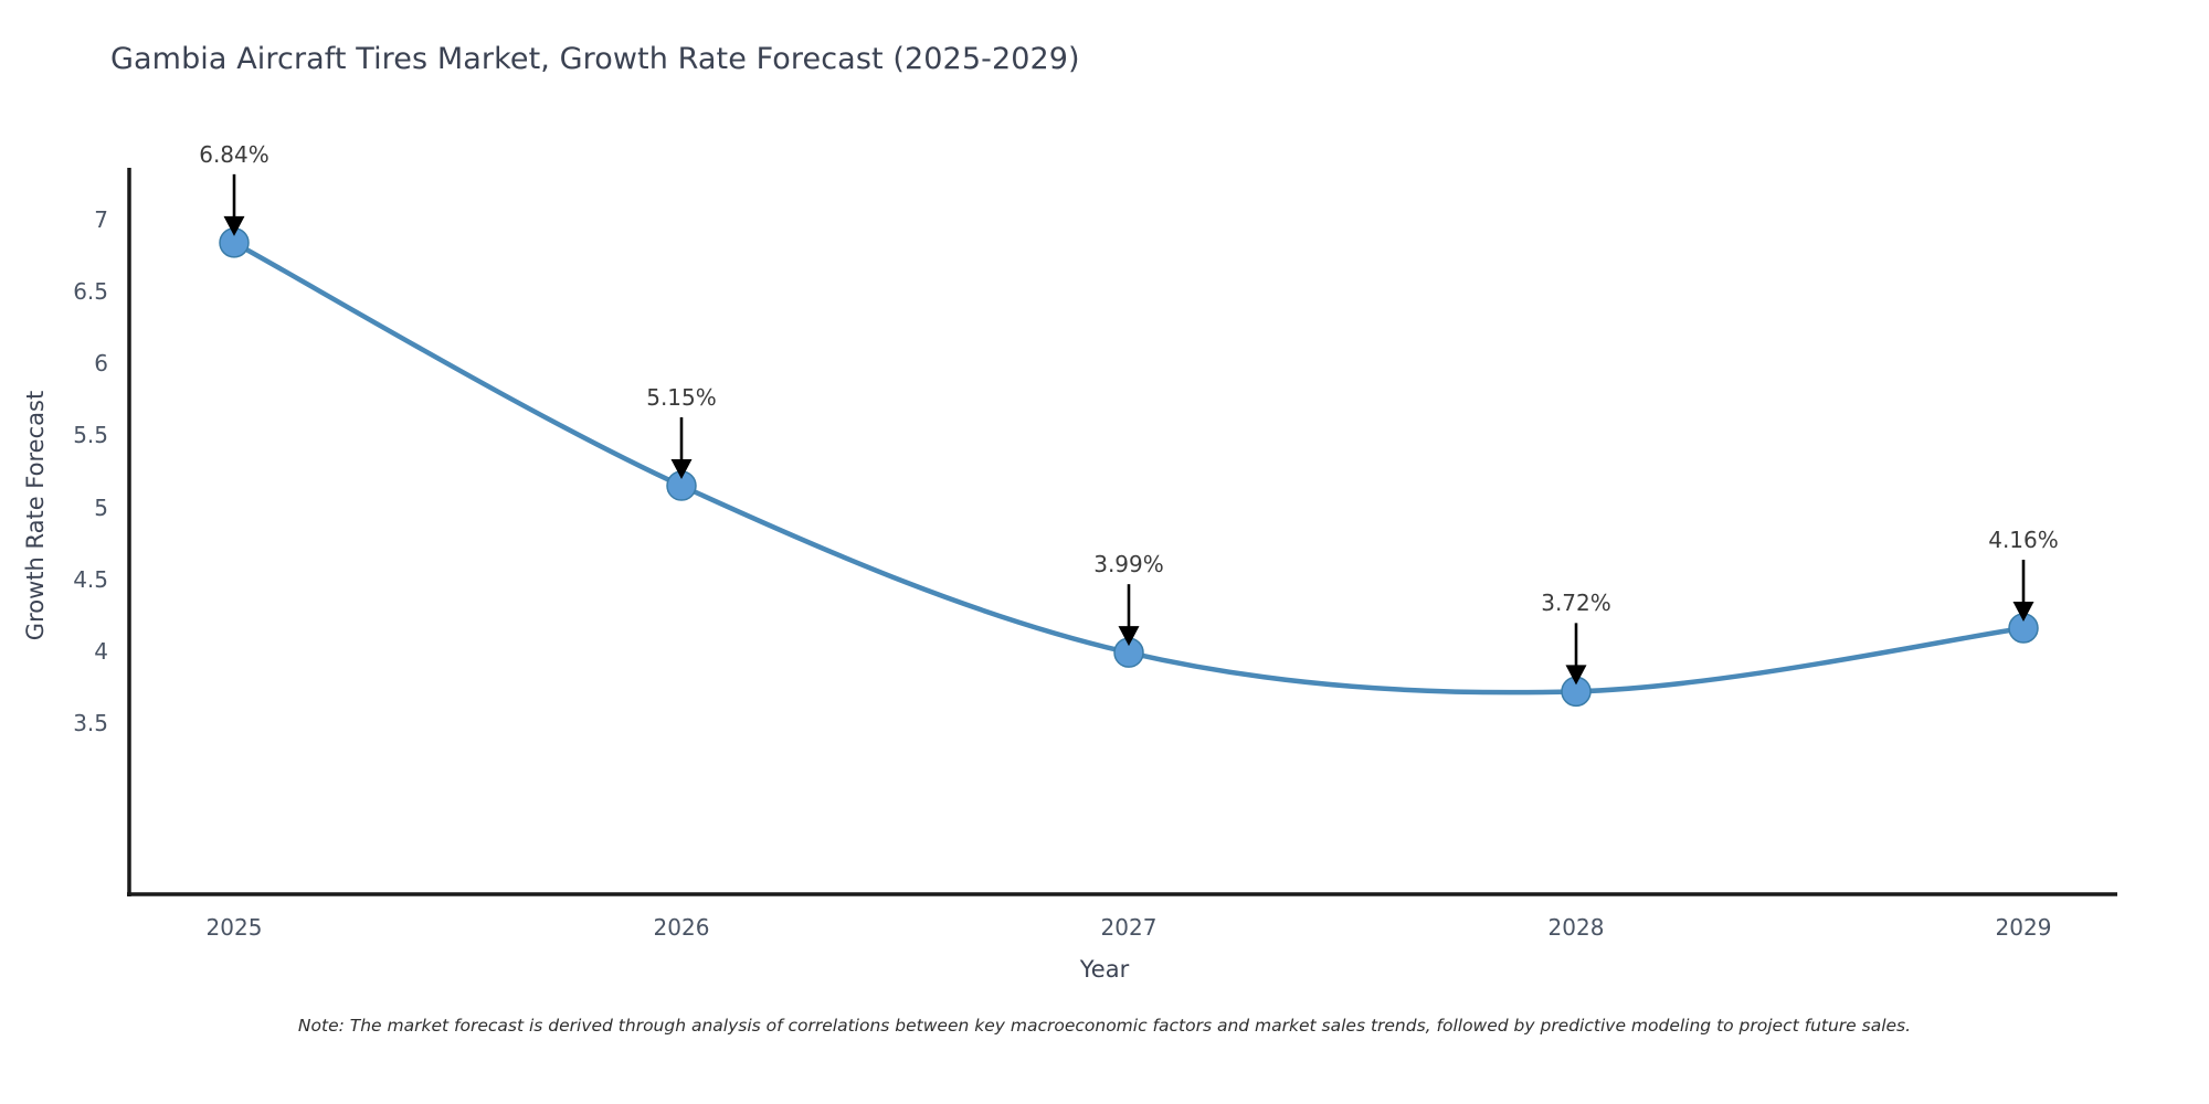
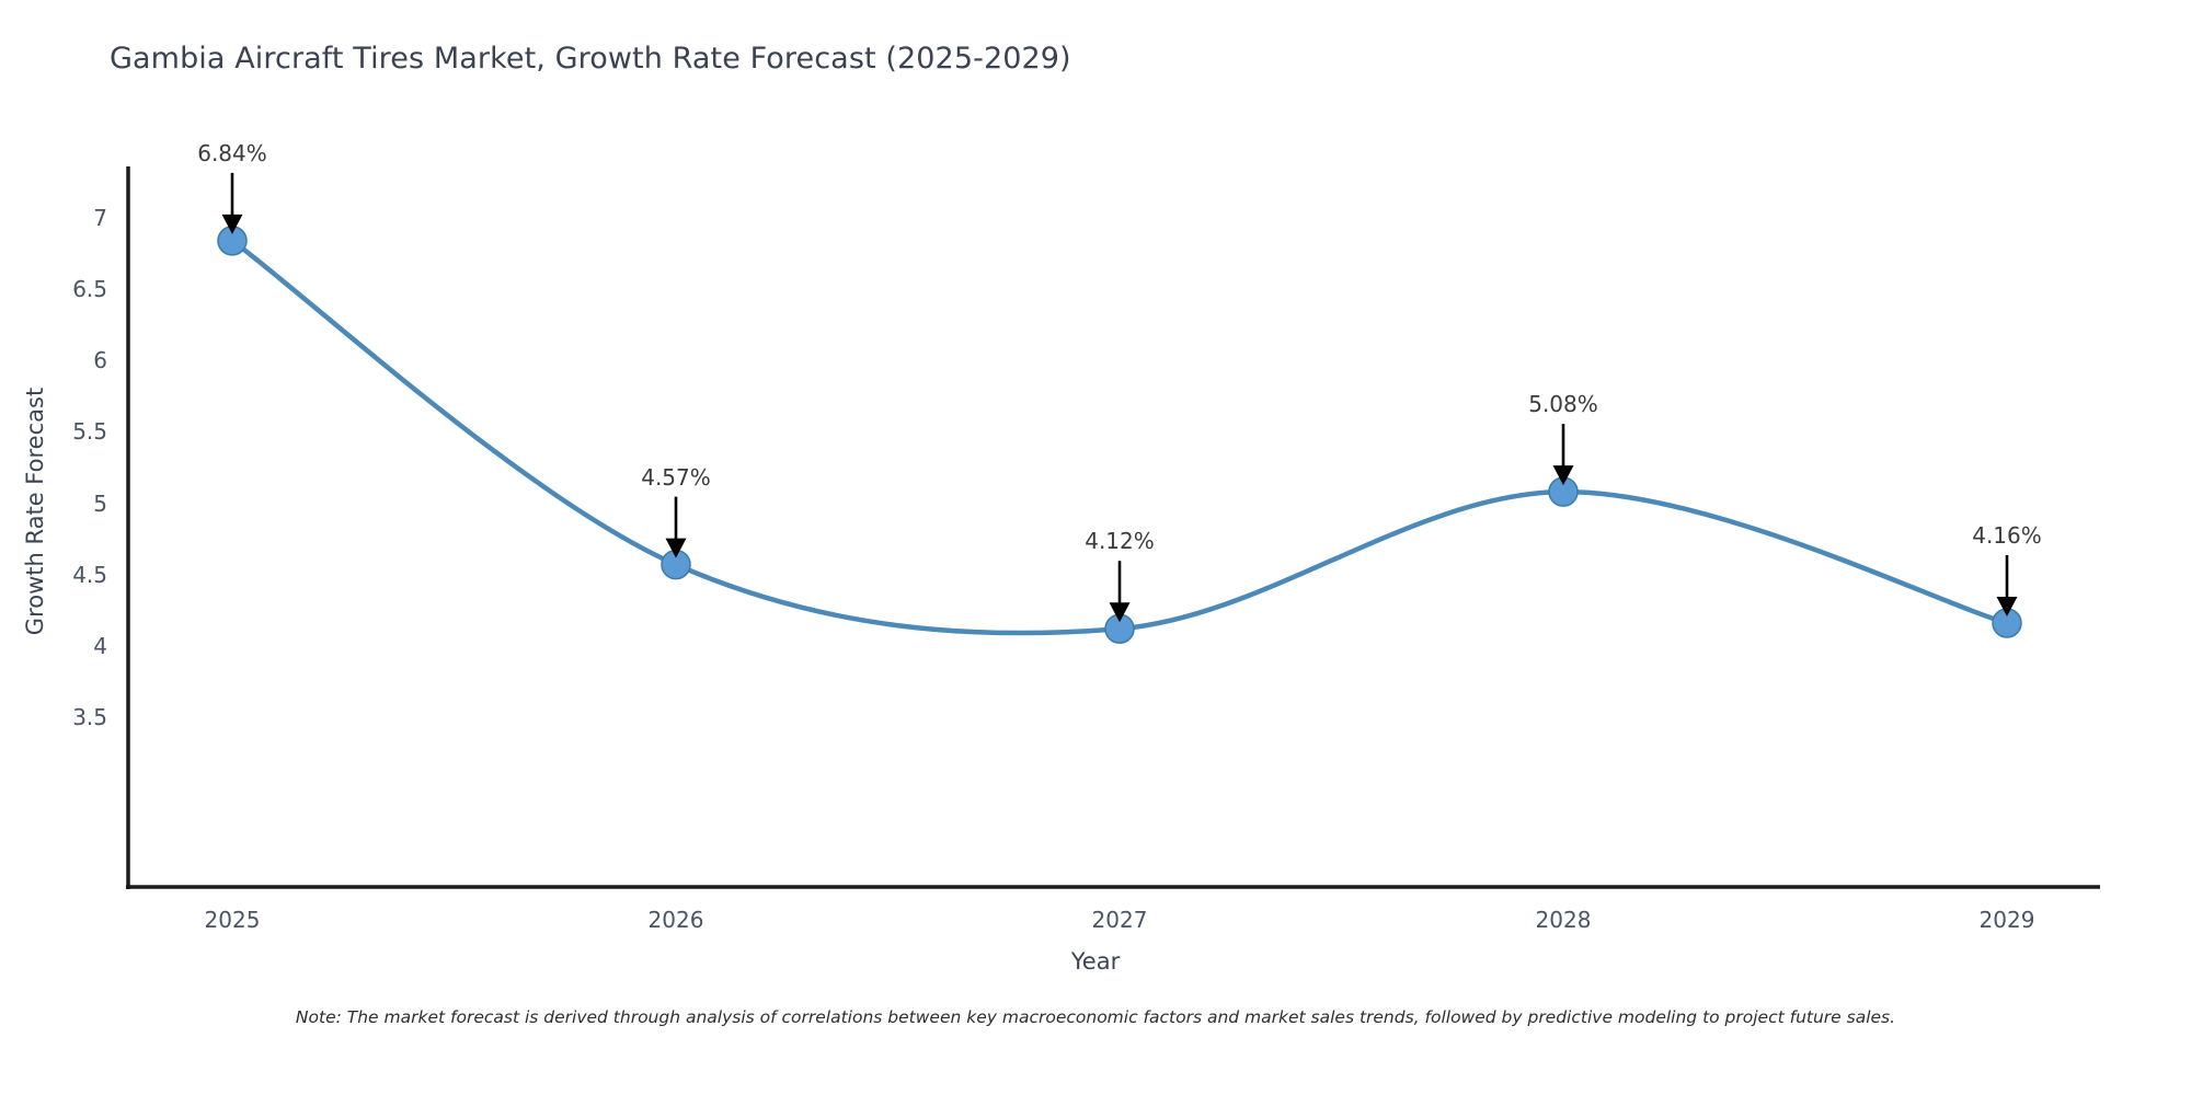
2026: 5.15% -> 4.57%
2027: 3.99% -> 4.12%
2028: 3.72% -> 5.08%
